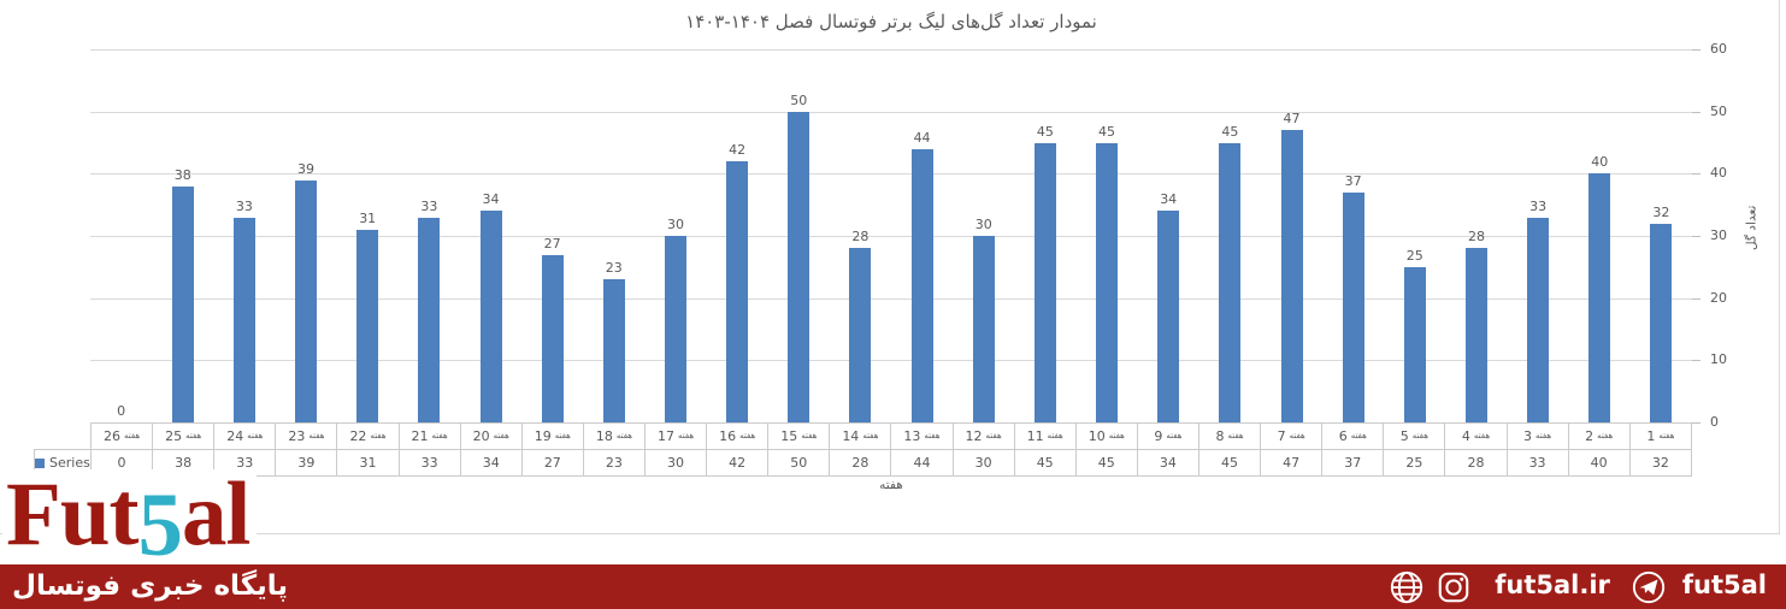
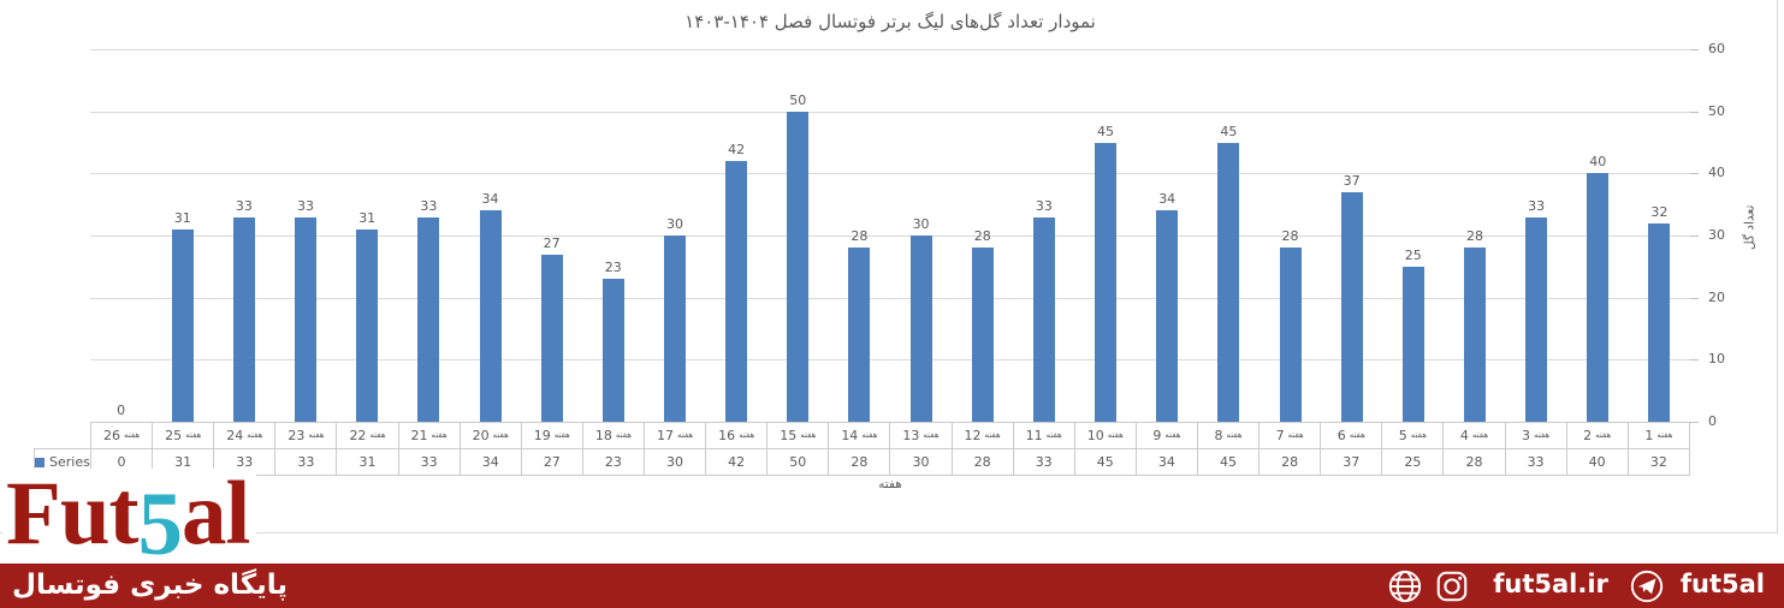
هفته 7: 47 -> 28
هفته 11: 45 -> 33
هفته 12: 30 -> 28
هفته 13: 44 -> 30
هفته 23: 39 -> 33
هفته 25: 38 -> 31
